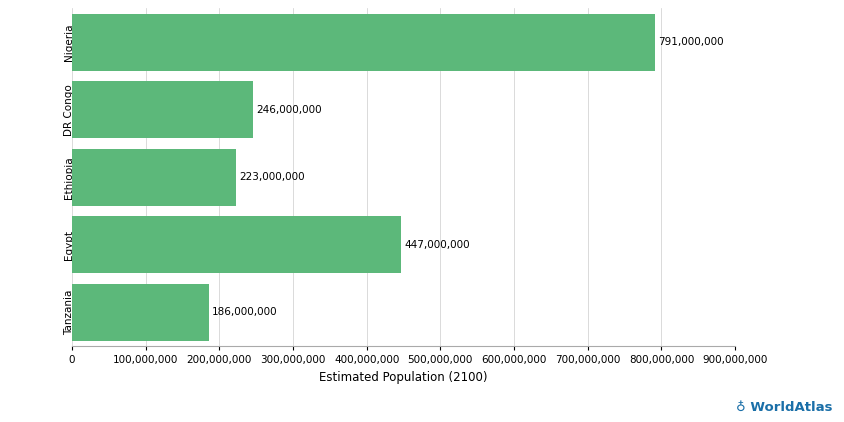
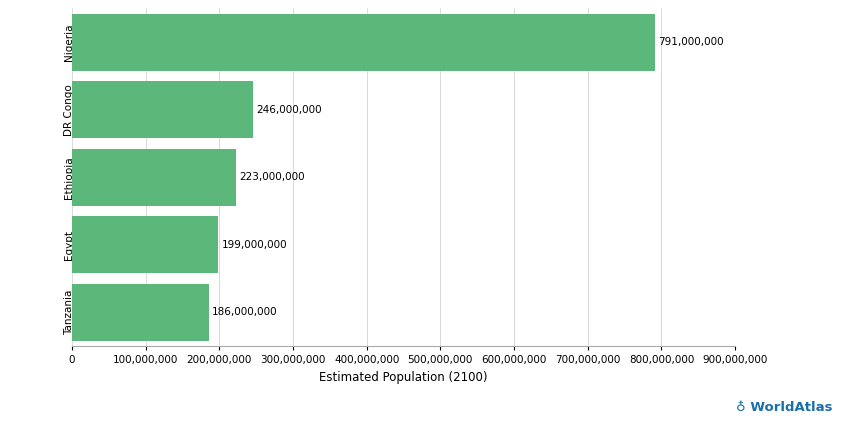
Egypt: 447,000,000 -> 199,000,000
